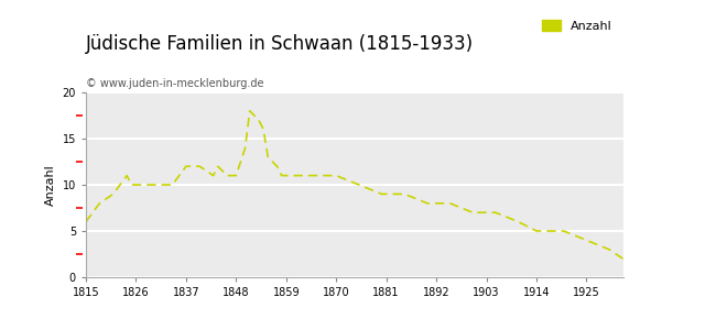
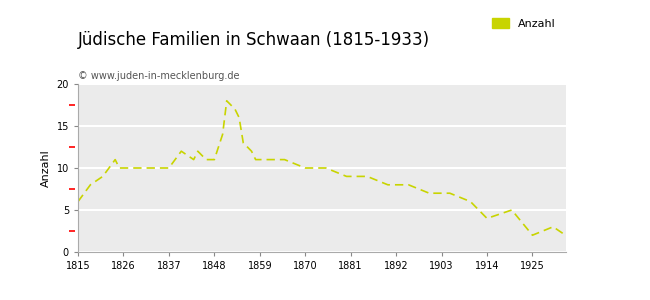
1837: 12 -> 10
1870: 11 -> 10
1914: 5 -> 4
1925: 4 -> 2
